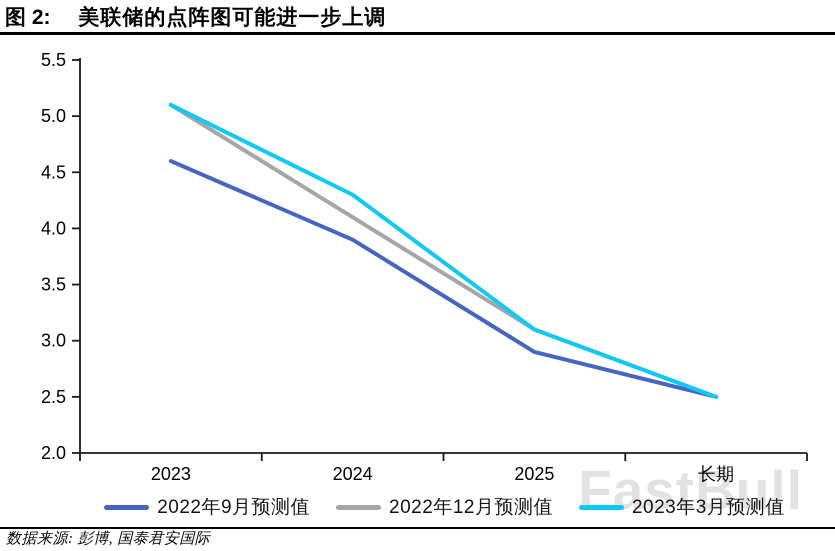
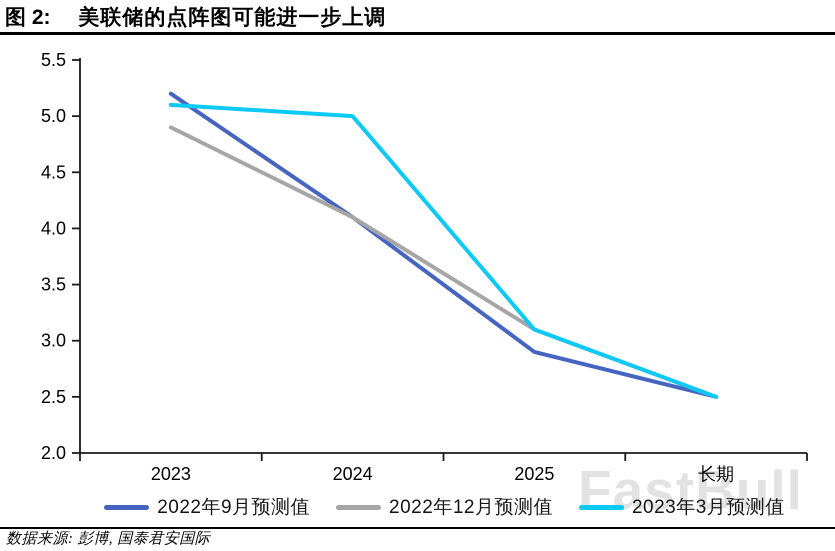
2022年9月预测值/2023: 4.6 -> 5.2
2022年12月预测值/2023: 5.1 -> 4.9
2022年9月预测值/2024: 3.9 -> 4.1
2023年3月预测值/2024: 4.3 -> 5.0
